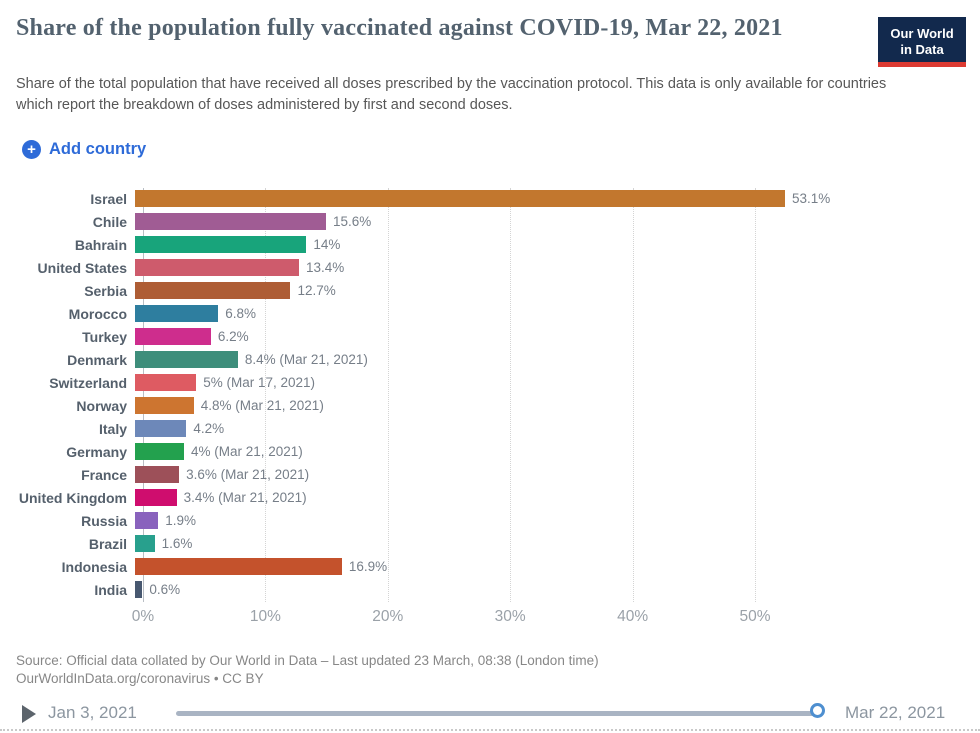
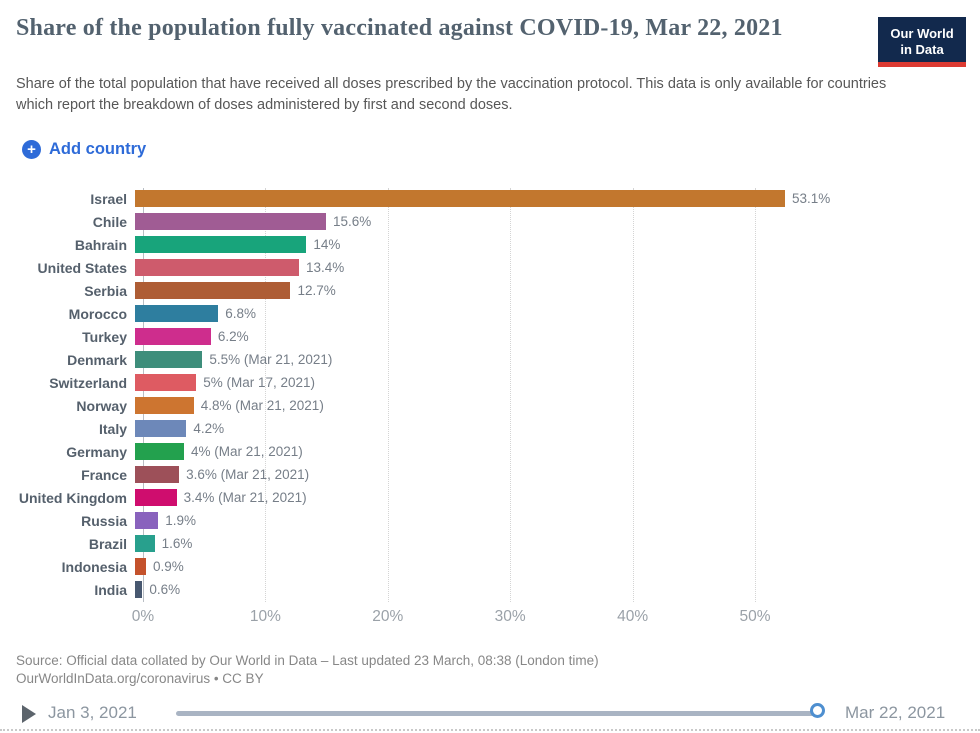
Denmark: 8.4% -> 5.5%
Indonesia: 16.9% -> 0.9%
